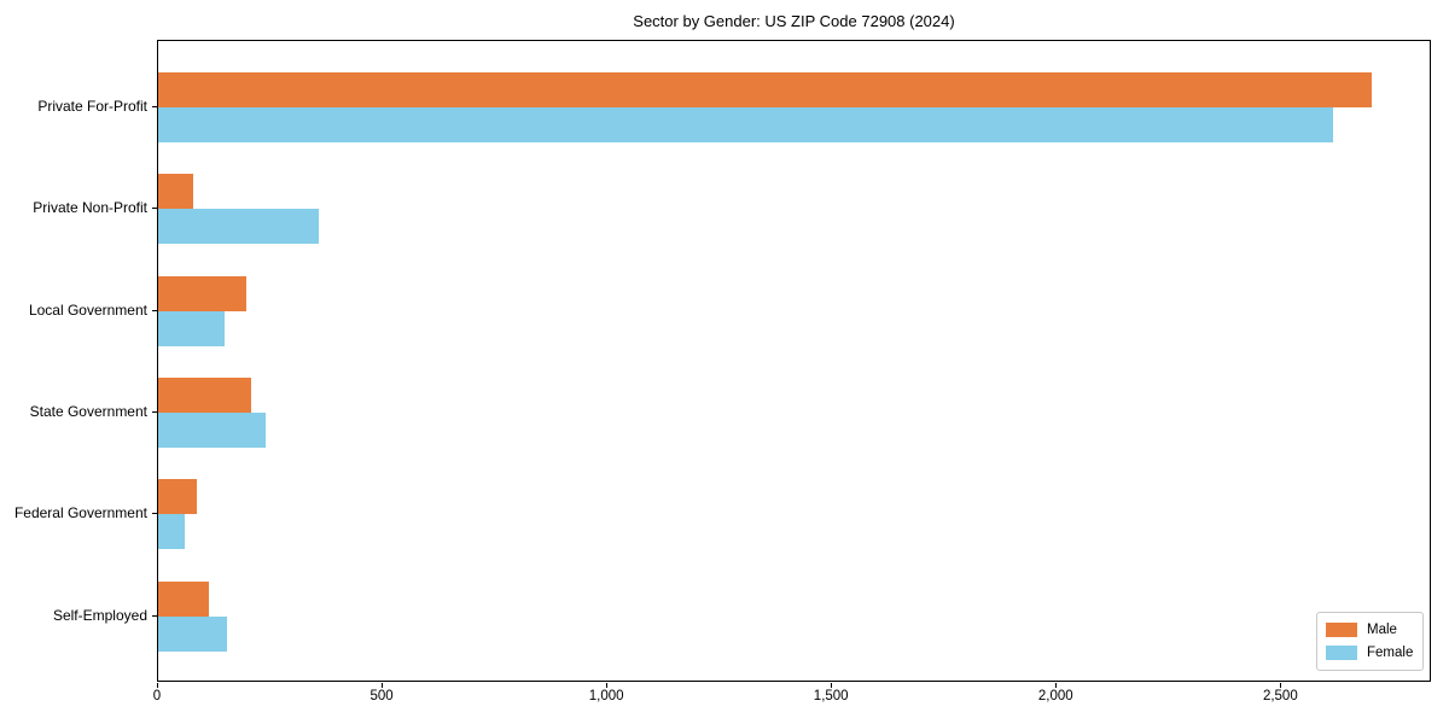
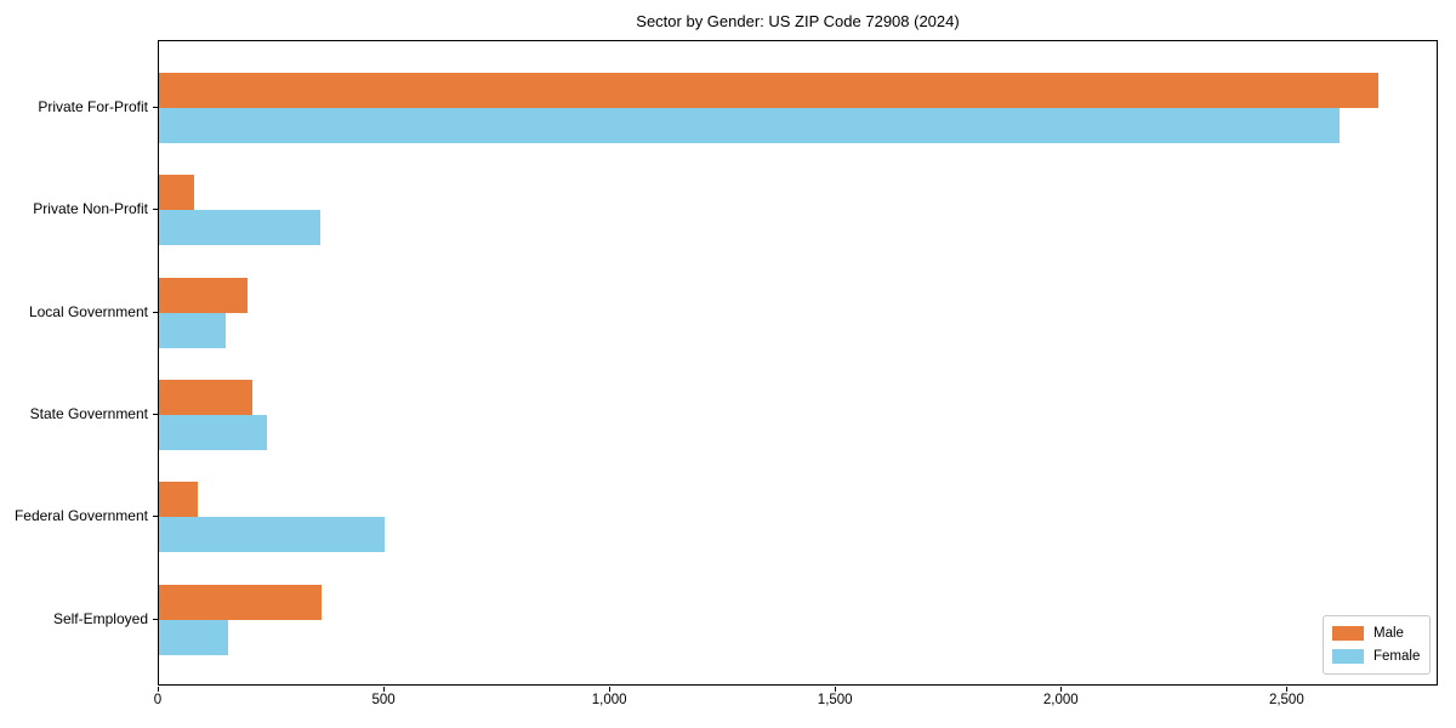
Female/Federal Government: 60 -> 500
Male/Self-Employed: 110 -> 360
